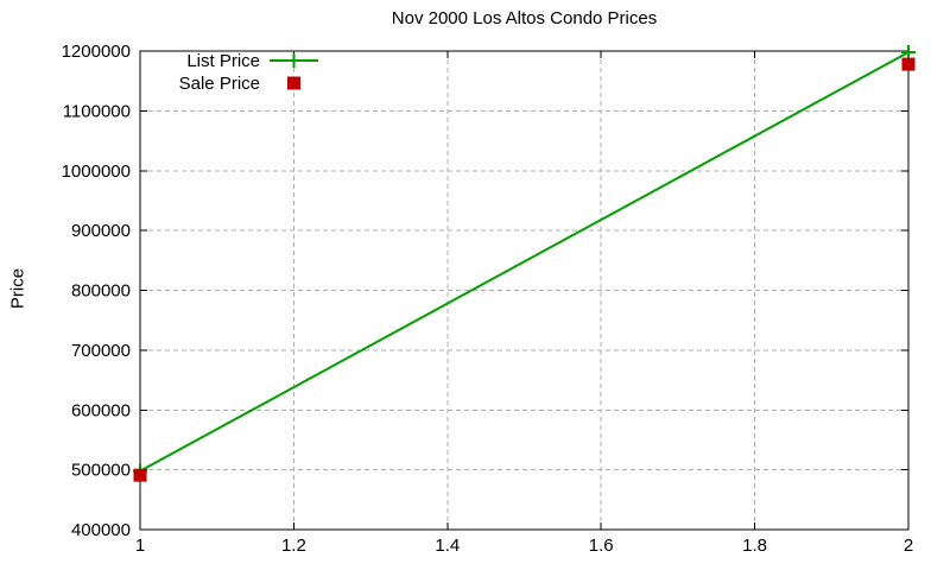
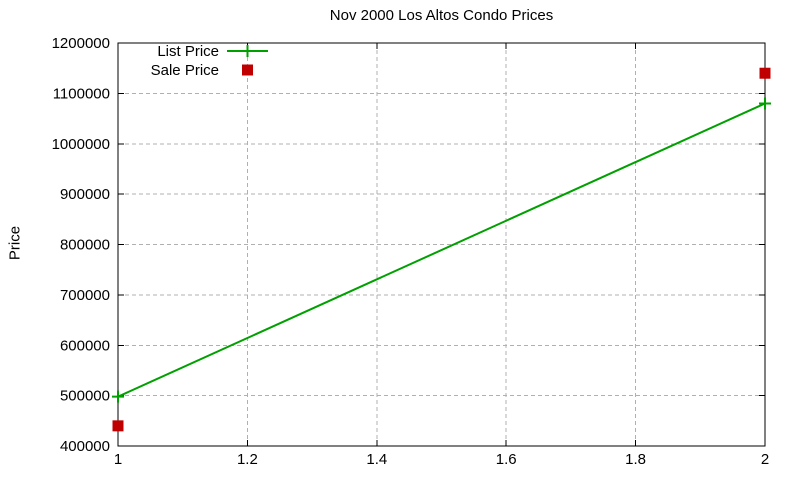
Sale Price/1: 490000 -> 440000
List Price/2: 1200000 -> 1080000
Sale Price/2: 1180000 -> 1140000
